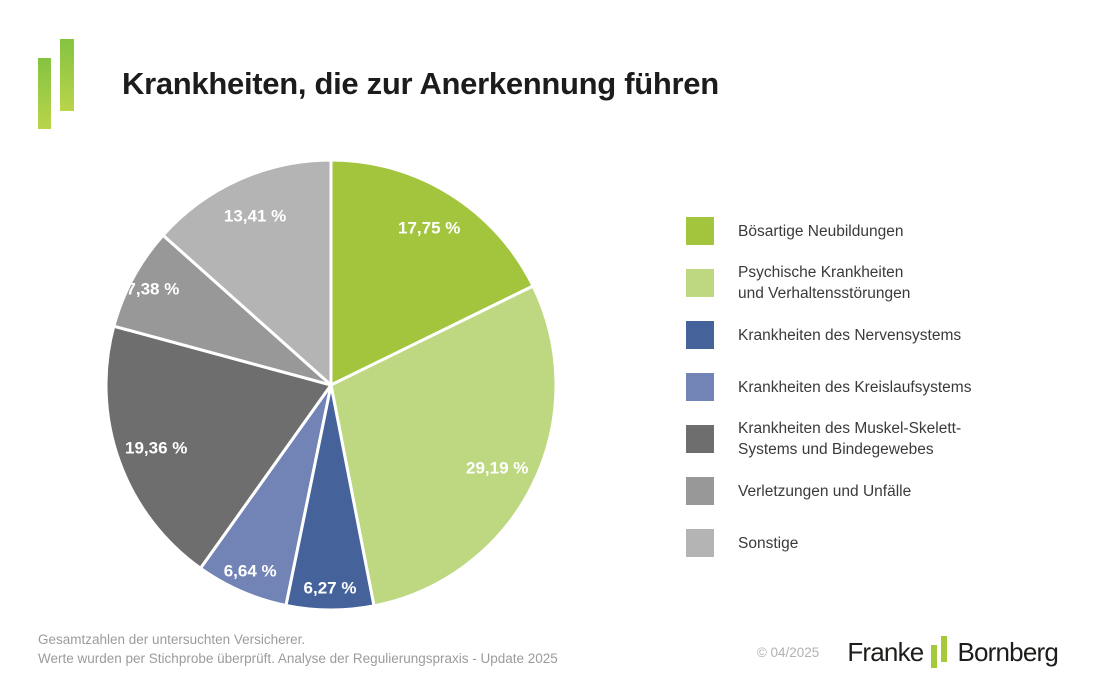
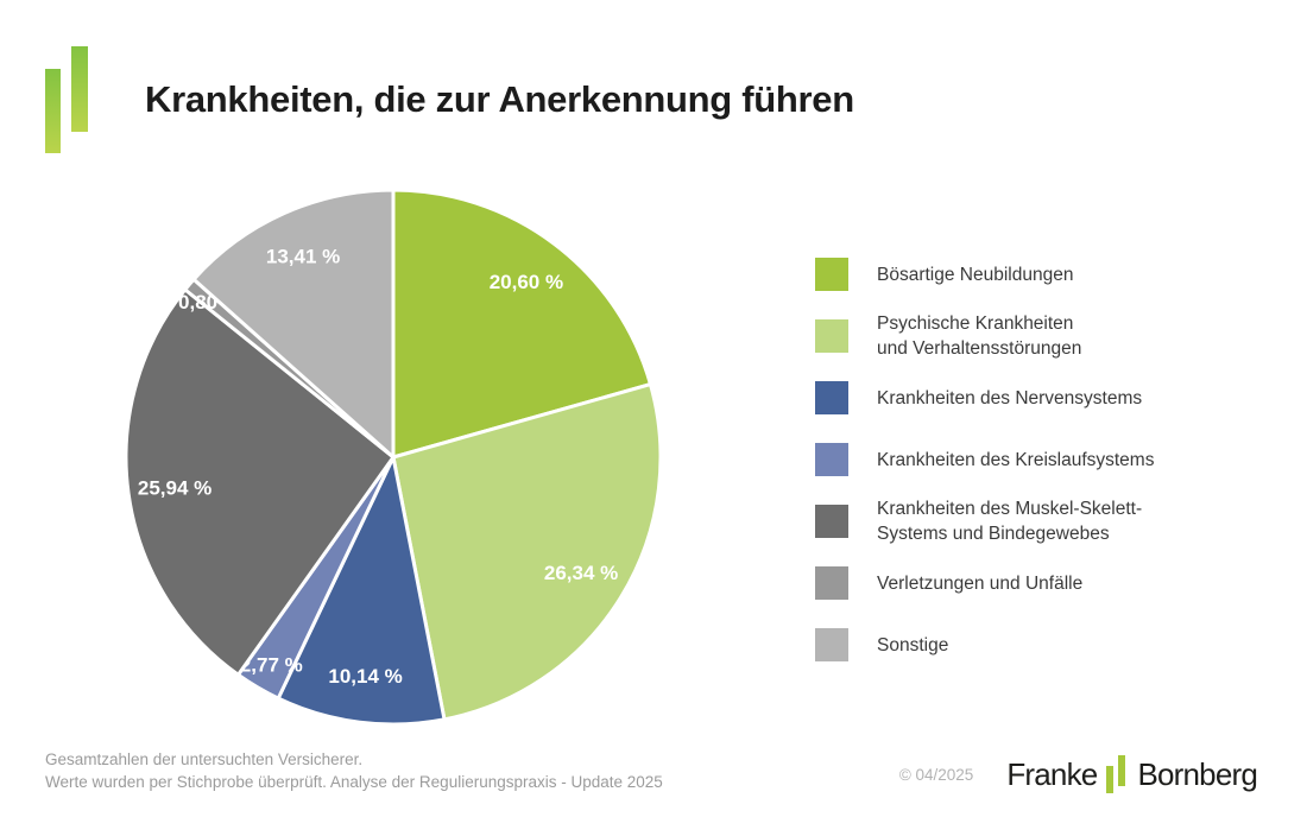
Bösartige Neubildungen: 17,75 -> 20,60
Psychische Krankheiten und Verhaltensstörungen: 29,19 -> 26,34
Krankheiten des Nervensystems: 6,27 -> 10,14
Krankheiten des Kreislaufsystems: 6,64 -> 2,77
Krankheiten des Muskel-Skelett-Systems und Bindegewebes: 19,36 -> 25,94
Verletzungen und Unfälle: 7,38 -> 0,80
